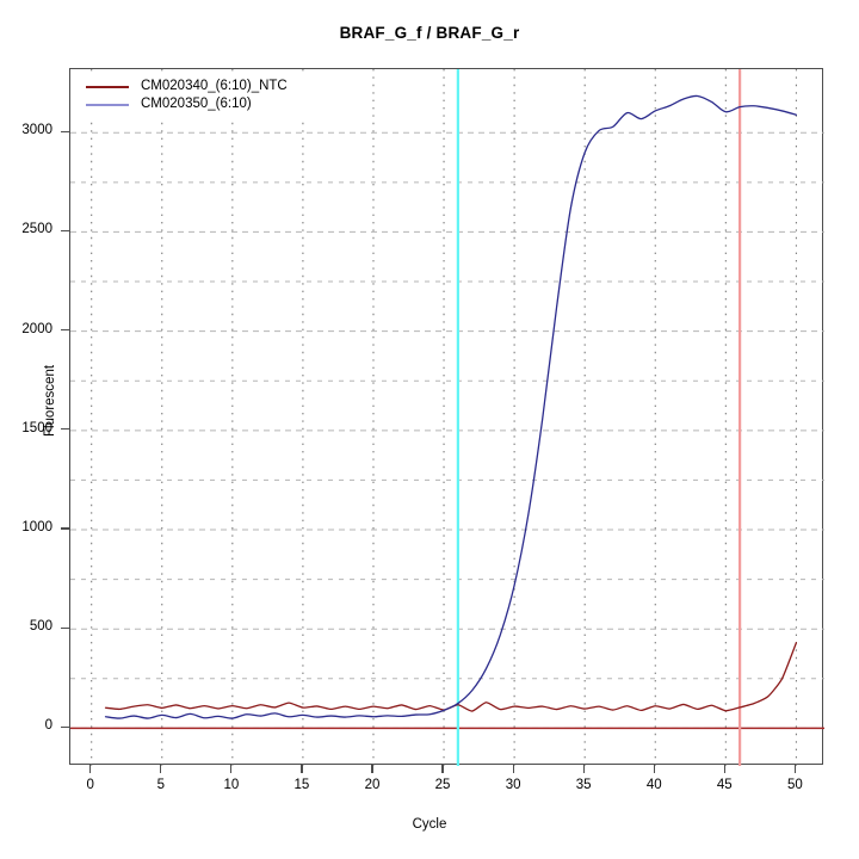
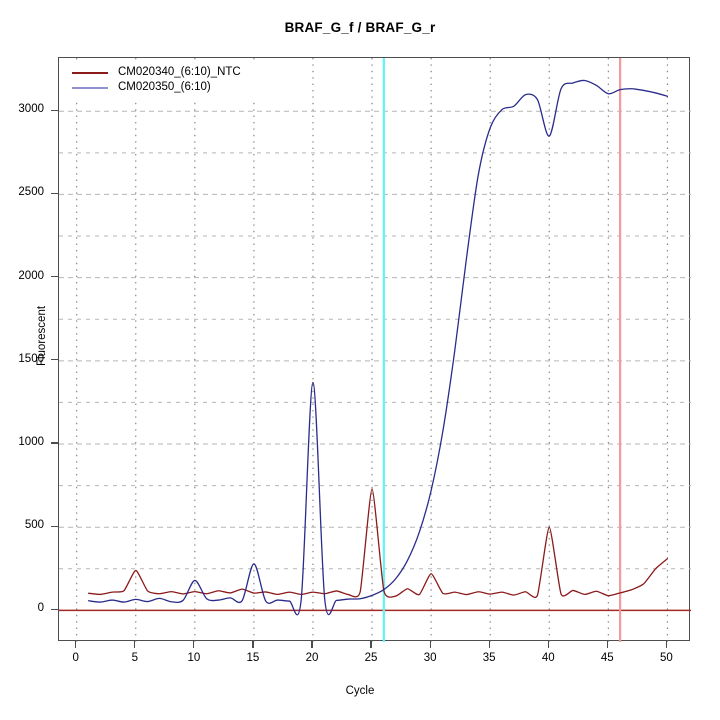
CM020340_(6:10)_NTC/5: 100 -> 240
CM020350_(6:10)/10: 50 -> 180
CM020350_(6:10)/15: 70 -> 280
CM020350_(6:10)/20: 60 -> 1370
CM020340_(6:10)_NTC/25: 90 -> 730
CM020340_(6:10)_NTC/30: 110 -> 220
CM020340_(6:10)_NTC/40: 110 -> 500
CM020350_(6:10)/40: 3110 -> 2850
CM020340_(6:10)_NTC/50: 430 -> 310
